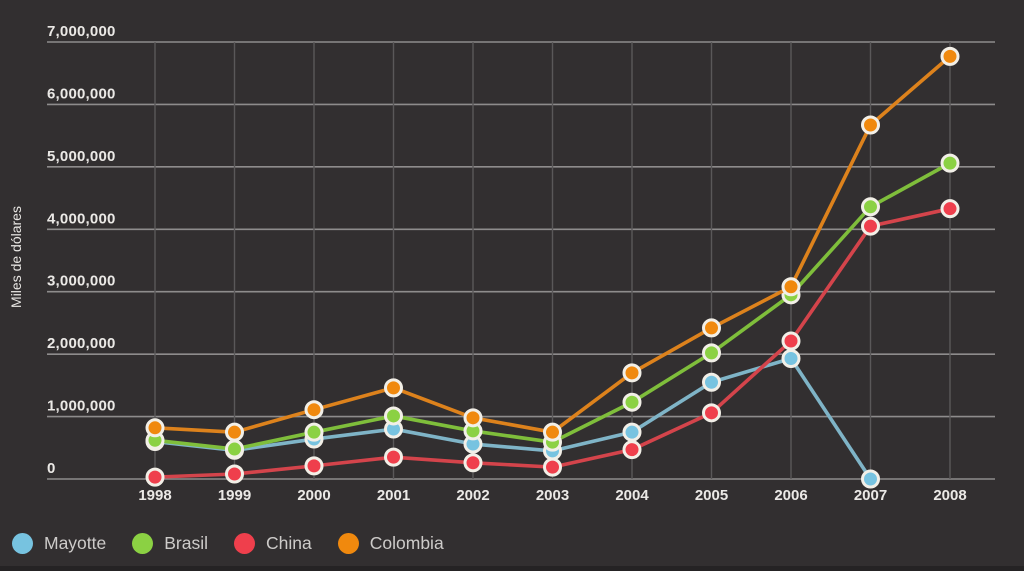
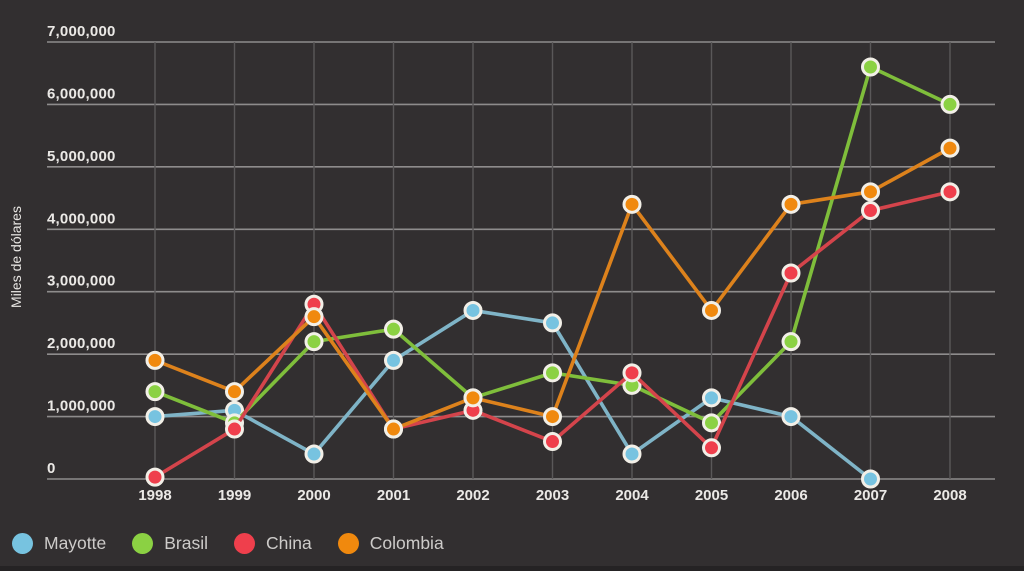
Mayotte/1998: 600000 -> 1000000
Brasil/1998: 600000 -> 1400000
Colombia/1998: 800000 -> 1900000
Mayotte/1999: 500000 -> 1100000
Brasil/1999: 500000 -> 900000
China/1999: 100000 -> 800000
Colombia/1999: 800000 -> 1400000
Mayotte/2000: 600000 -> 400000
Brasil/2000: 800000 -> 2200000
China/2000: 200000 -> 2800000
Colombia/2000: 1100000 -> 2600000
Mayotte/2001: 800000 -> 1900000
Brasil/2001: 1000000 -> 2400000
China/2001: 400000 -> 800000
Colombia/2001: 1500000 -> 800000
Mayotte/2002: 600000 -> 2700000
Brasil/2002: 800000 -> 1300000
China/2002: 300000 -> 1100000
Colombia/2002: 1000000 -> 1300000
Mayotte/2003: 400000 -> 2500000
Brasil/2003: 600000 -> 1700000
China/2003: 200000 -> 600000
Colombia/2003: 800000 -> 1000000
Mayotte/2004: 800000 -> 400000
Brasil/2004: 1200000 -> 1500000
China/2004: 500000 -> 1700000
Colombia/2004: 1700000 -> 4400000
Mayotte/2005: 1600000 -> 1300000
Brasil/2005: 2000000 -> 900000
China/2005: 1100000 -> 500000
Colombia/2005: 2400000 -> 2700000
Mayotte/2006: 1900000 -> 1000000
Brasil/2006: 3000000 -> 2200000
China/2006: 2200000 -> 3300000
Colombia/2006: 3100000 -> 4400000
Brasil/2007: 4400000 -> 6600000
China/2007: 4000000 -> 4300000
Colombia/2007: 5700000 -> 4600000
Brasil/2008: 5100000 -> 6000000
China/2008: 4300000 -> 4600000
Colombia/2008: 6800000 -> 5300000
